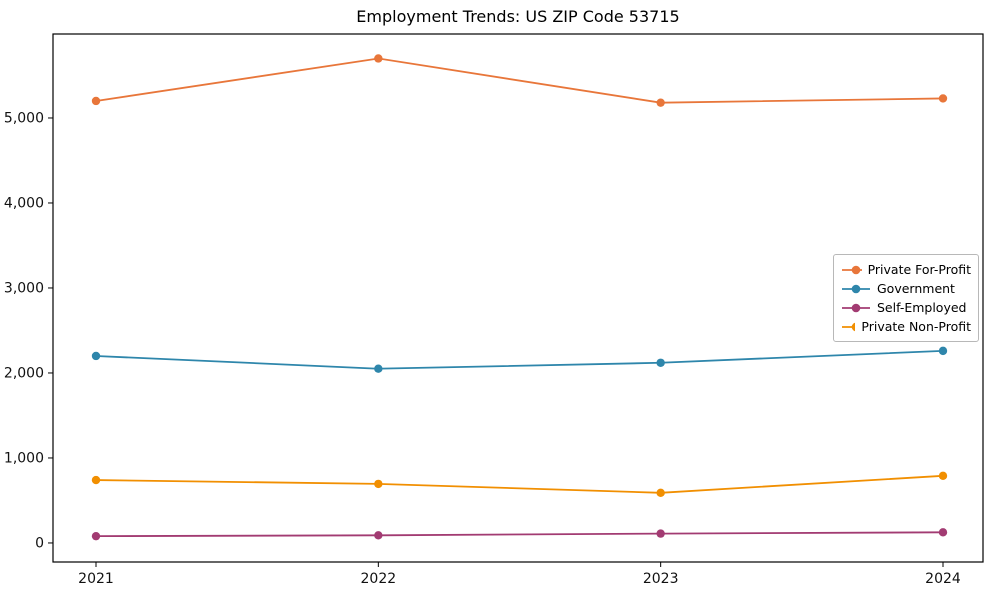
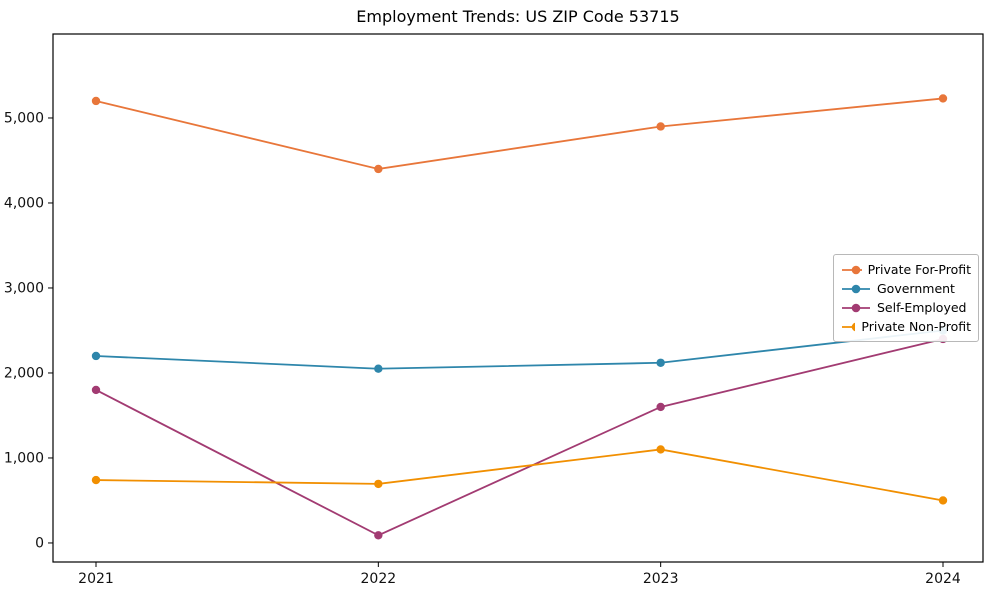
Self-Employed/2021: 100 -> 1800
Private For-Profit/2022: 5700 -> 4400
Private For-Profit/2023: 5200 -> 4900
Self-Employed/2023: 100 -> 1600
Private Non-Profit/2023: 600 -> 1100
Government/2024: 2300 -> 2500
Self-Employed/2024: 100 -> 2400
Private Non-Profit/2024: 800 -> 500
